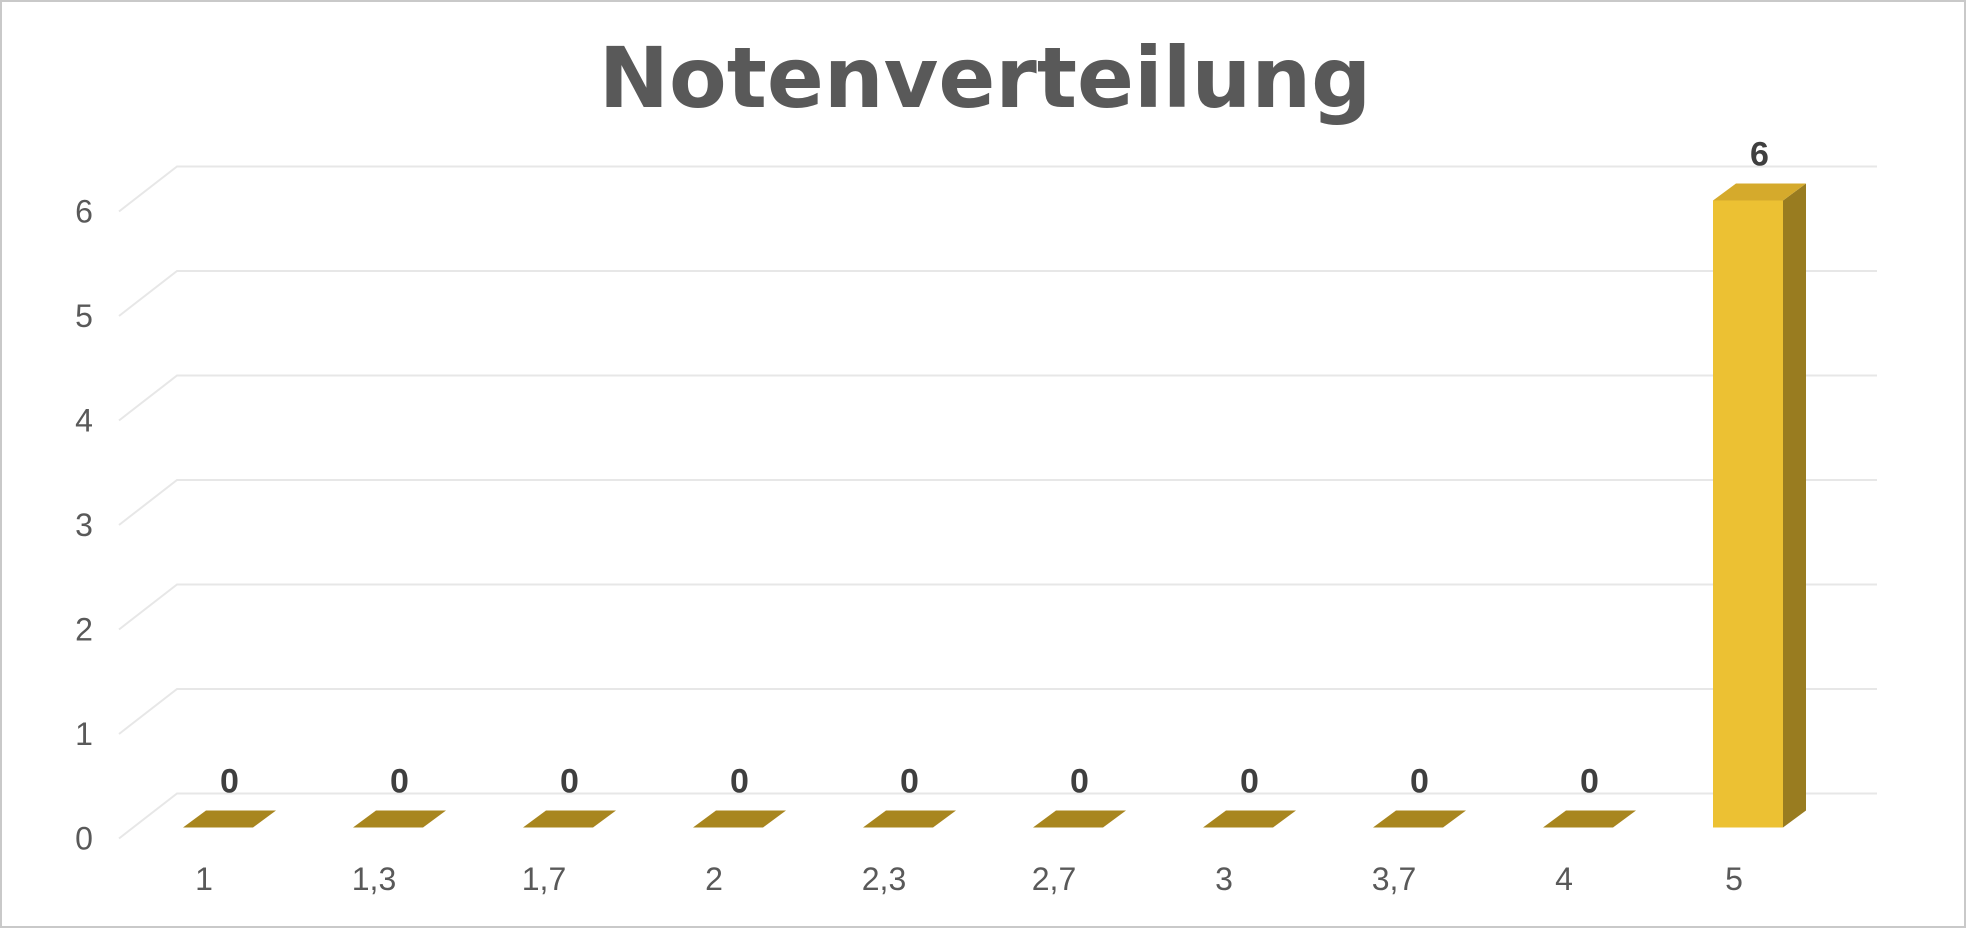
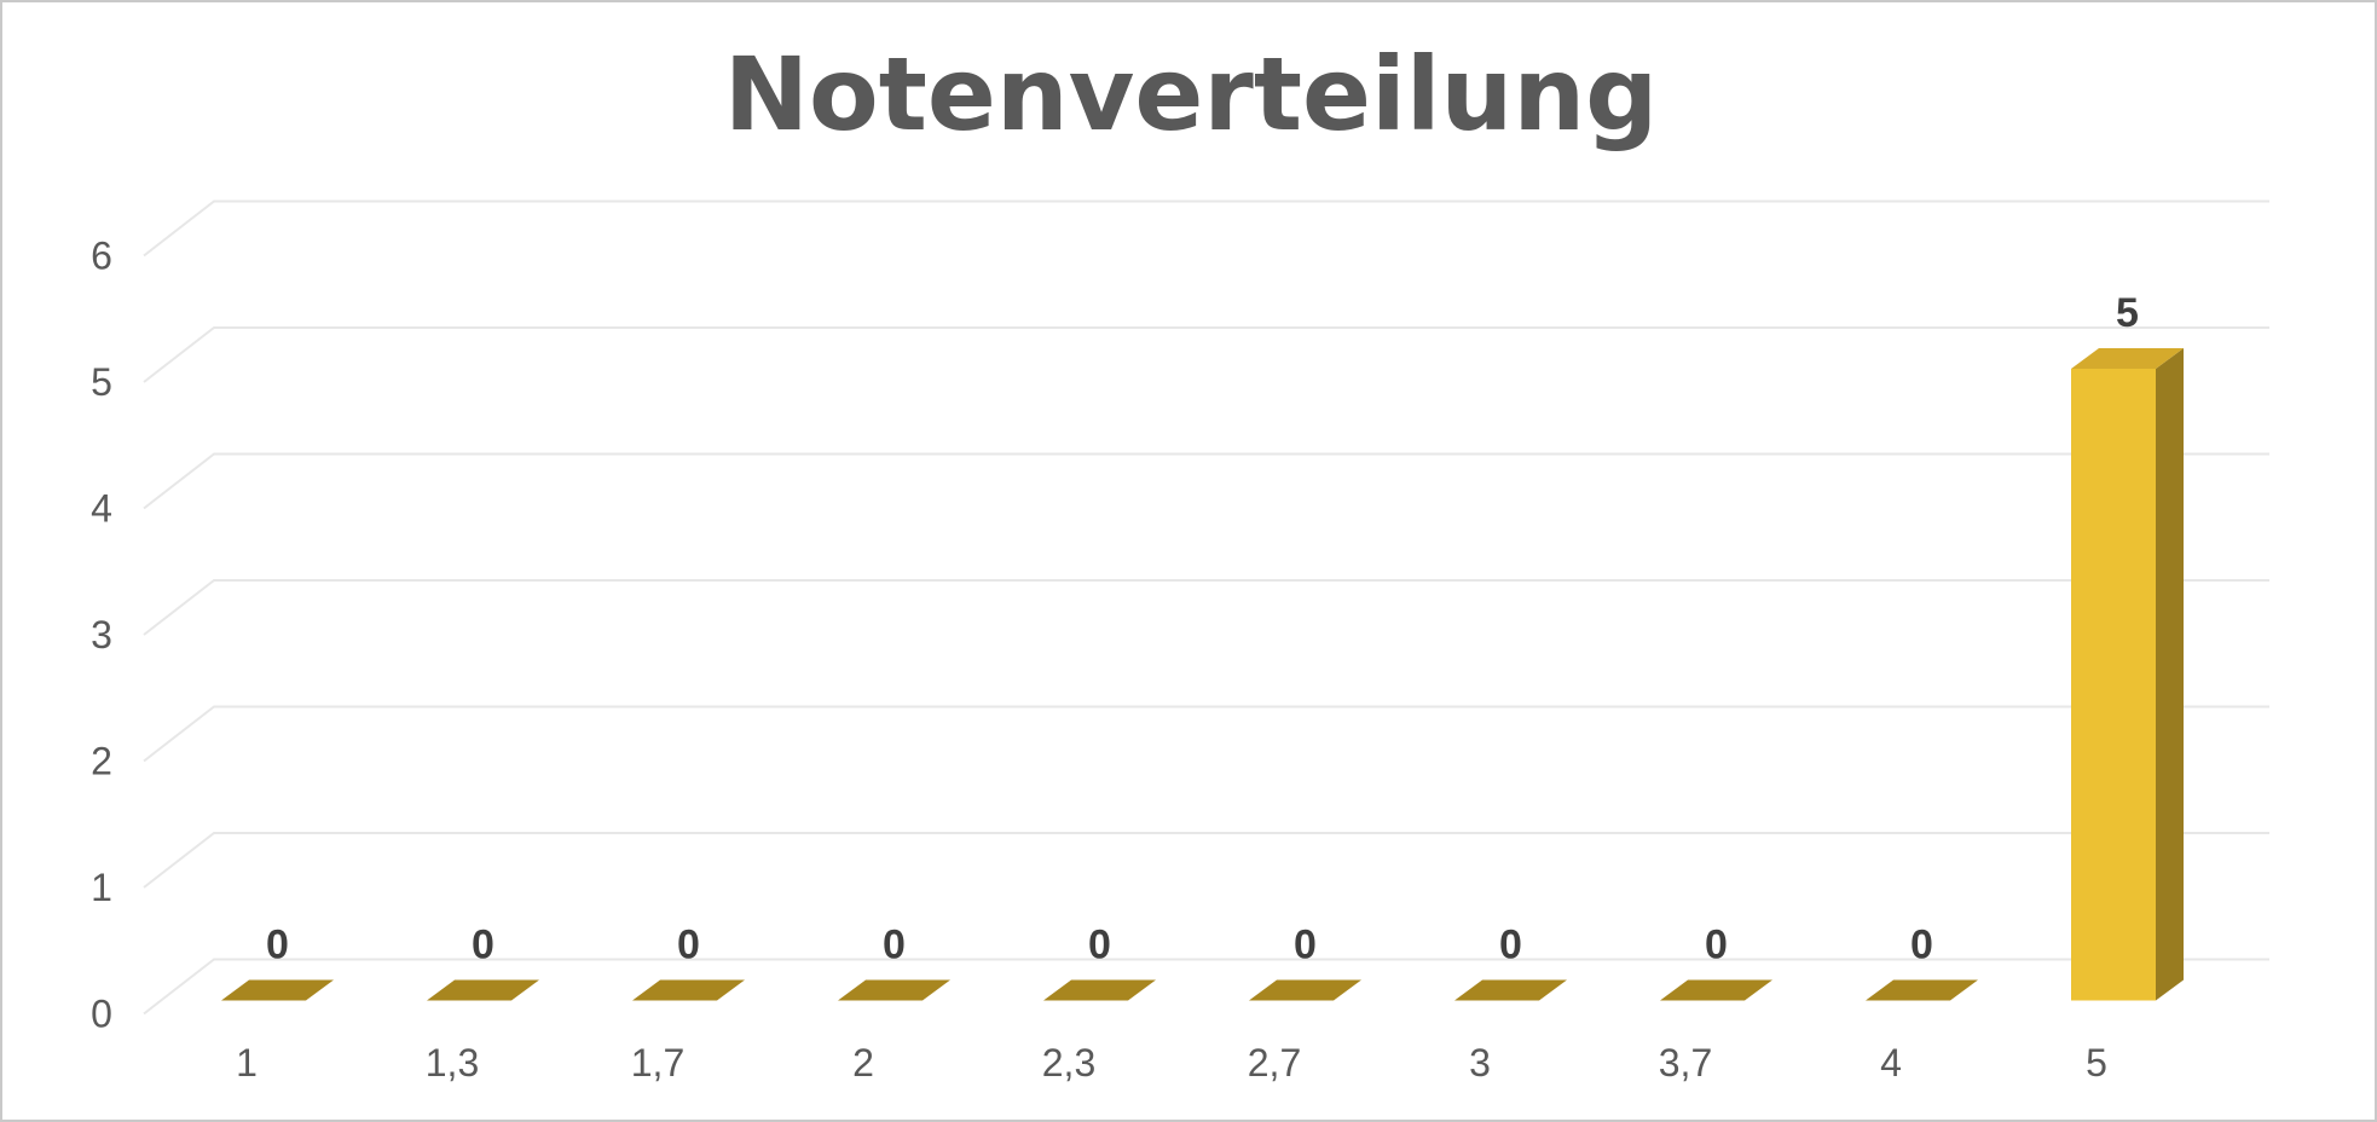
5: 6 -> 5
